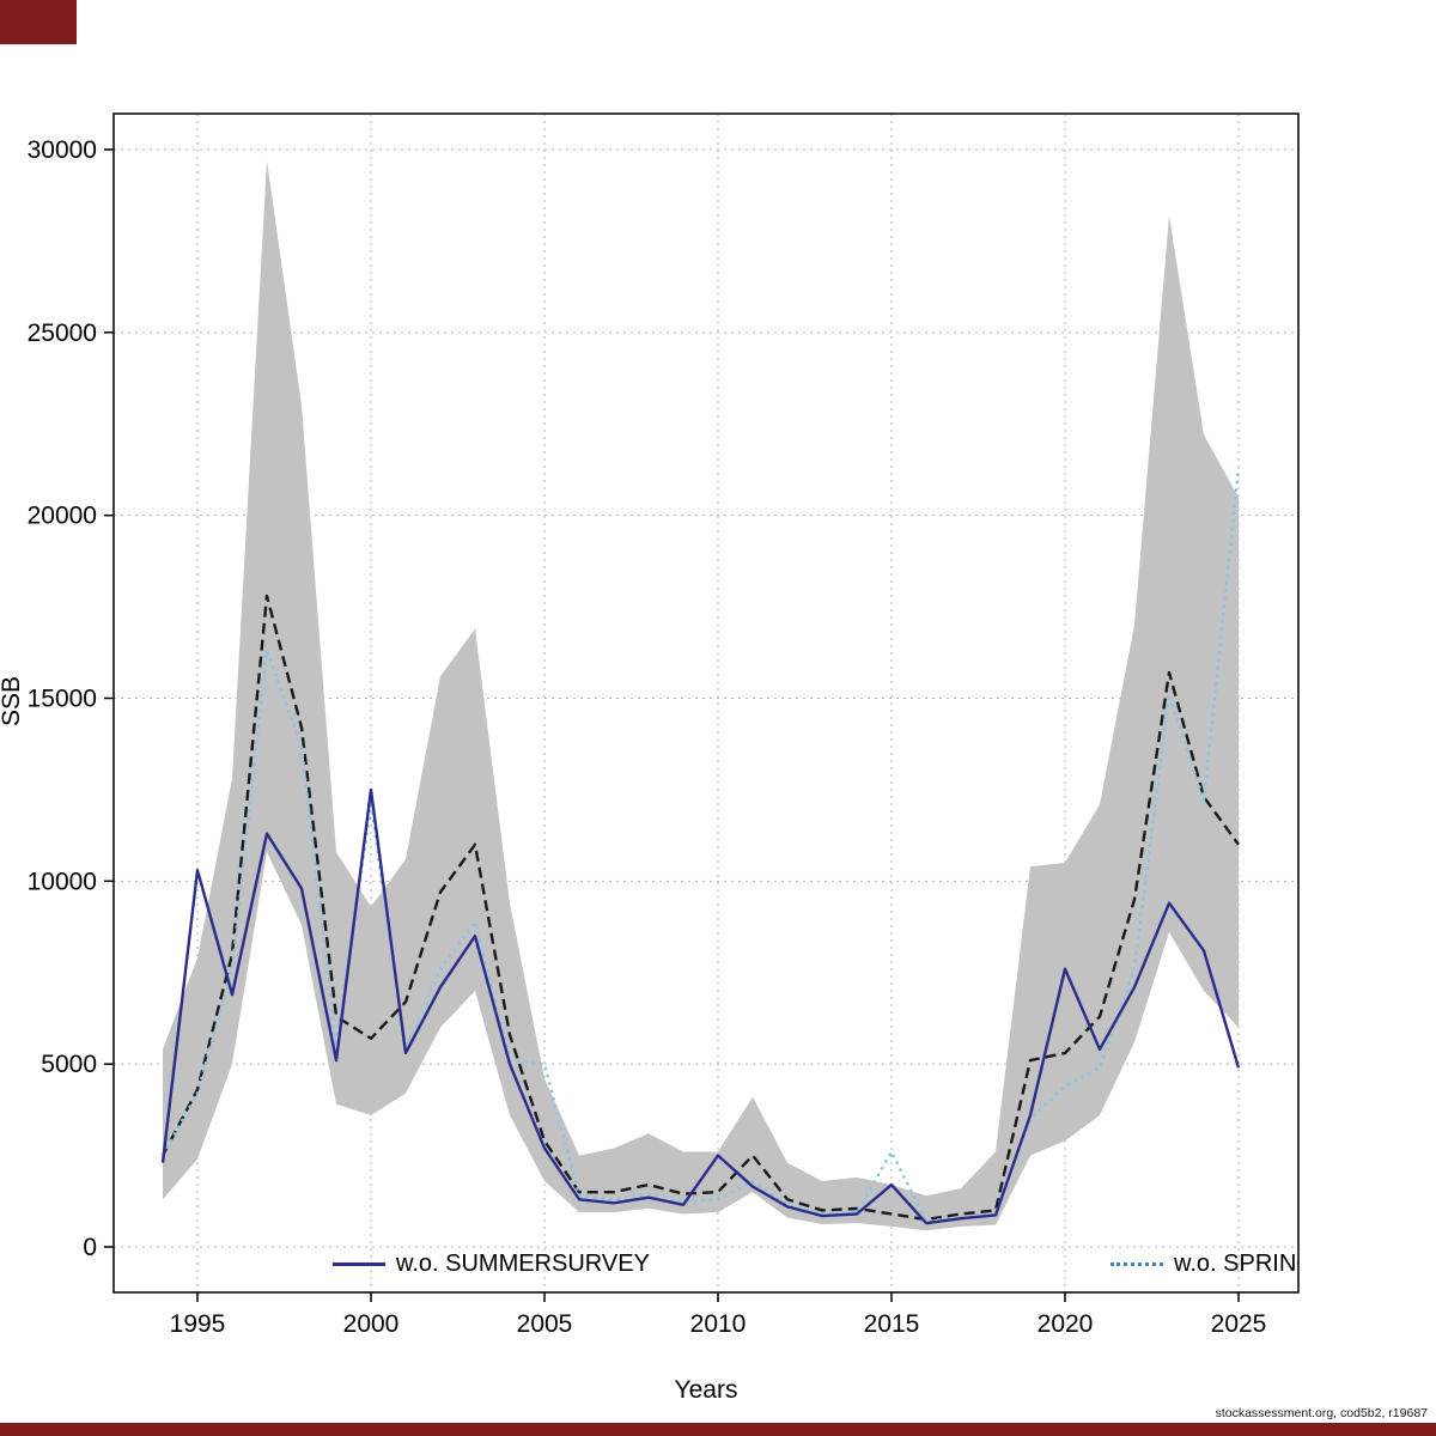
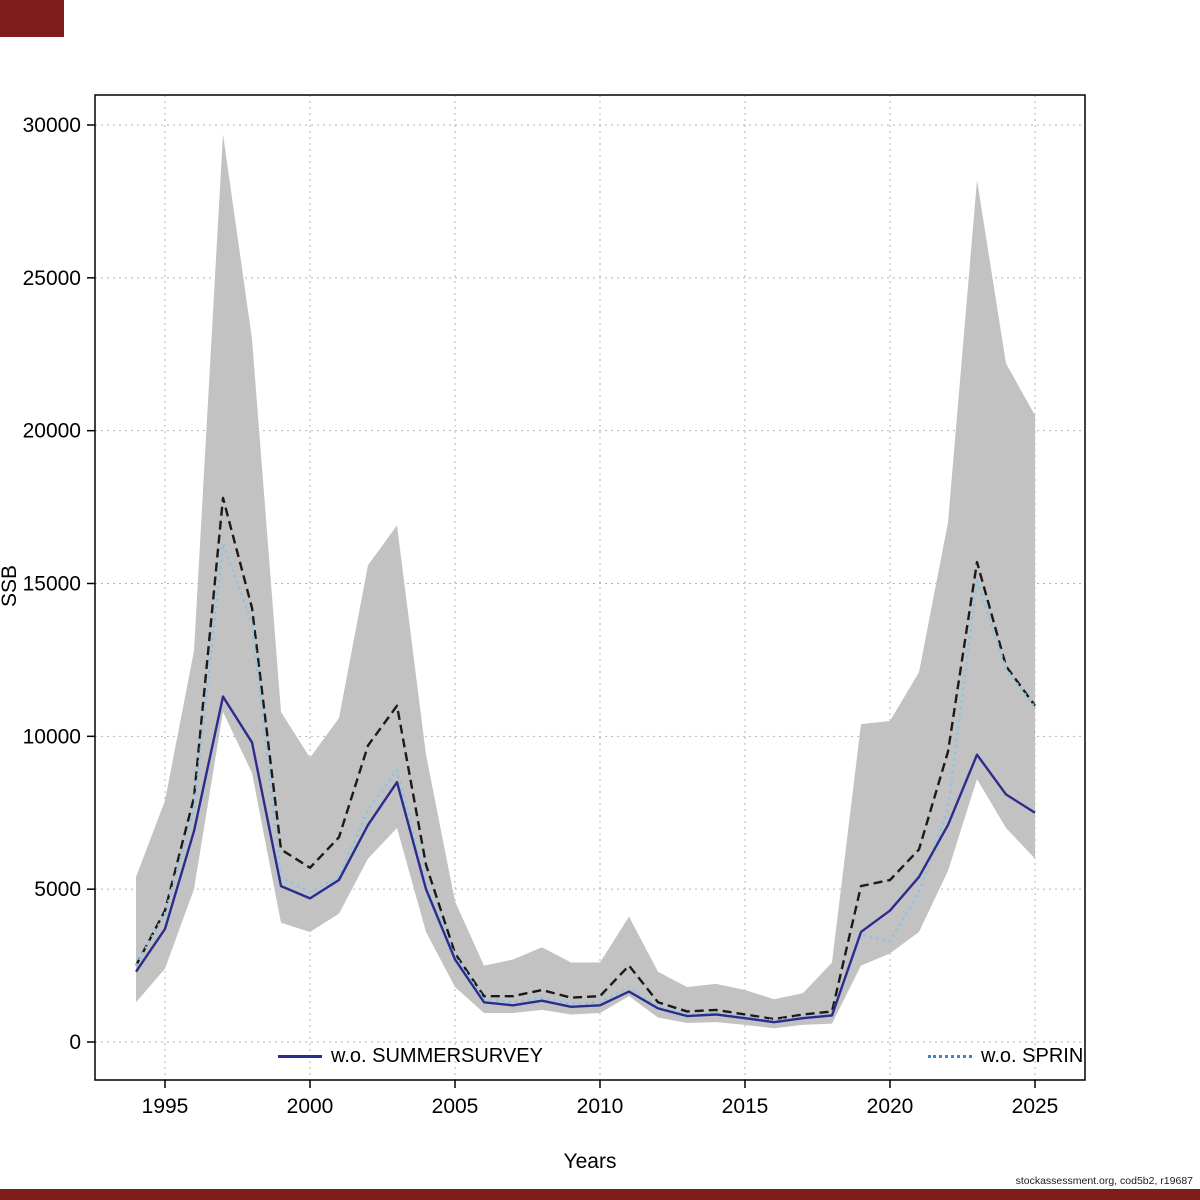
w.o. SUMMERSURVEY/1995: 10300 -> 3700
w.o. SPRINGSURVEY/2000: 12100 -> 4900
w.o. SUMMERSURVEY/2000: 12500 -> 4700
w.o. SPRINGSURVEY/2005: 5000 -> 2800
w.o. SUMMERSURVEY/2010: 2500 -> 1200
w.o. SPRINGSURVEY/2015: 2600 -> 800
w.o. SUMMERSURVEY/2015: 1700 -> 800
w.o. SPRINGSURVEY/2020: 4400 -> 3300
w.o. SUMMERSURVEY/2020: 7600 -> 4300
w.o. SPRINGSURVEY/2025: 21300 -> 11000
w.o. SUMMERSURVEY/2025: 4900 -> 7500
